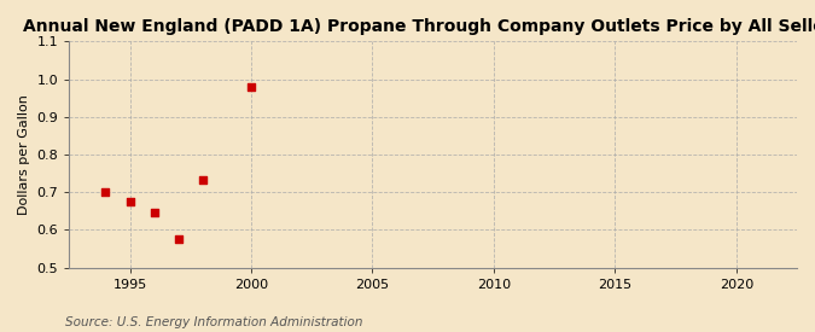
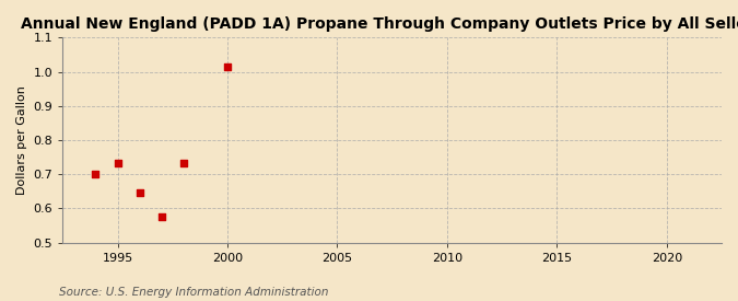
1995: 0.675 -> 0.733
2000: 0.980 -> 1.014
